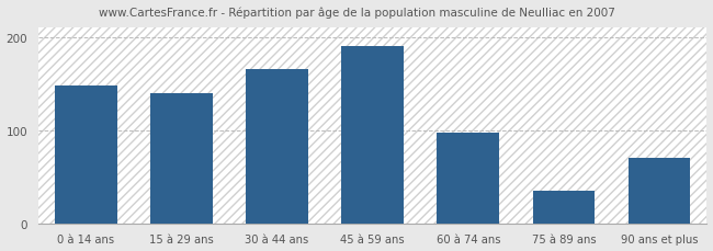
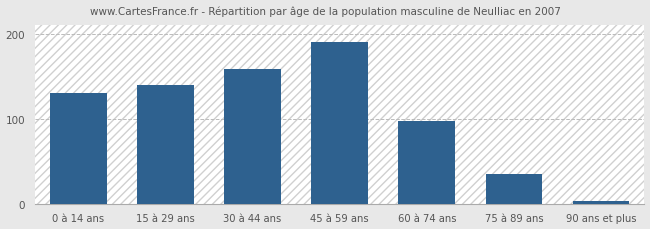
0 à 14 ans: 148 -> 130
30 à 44 ans: 166 -> 158
90 ans et plus: 70 -> 3
